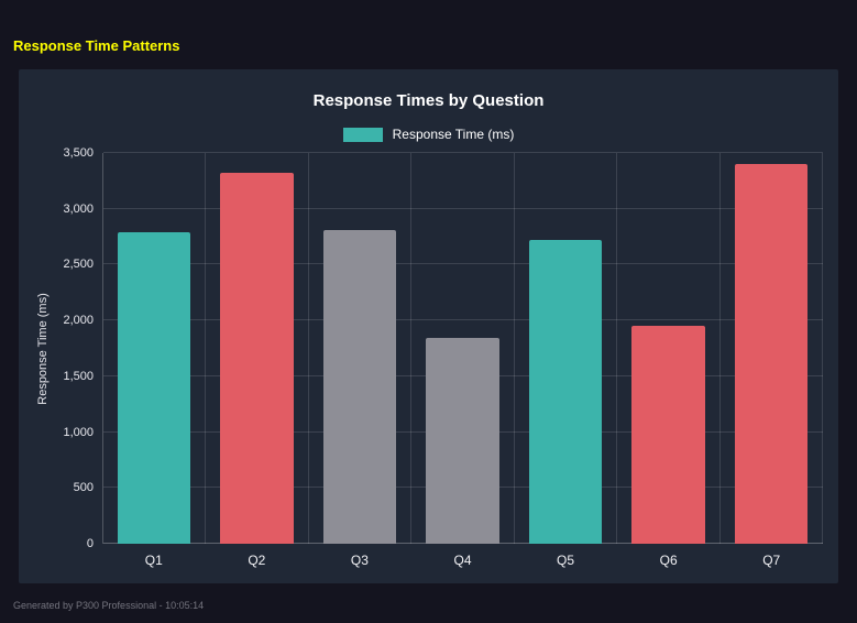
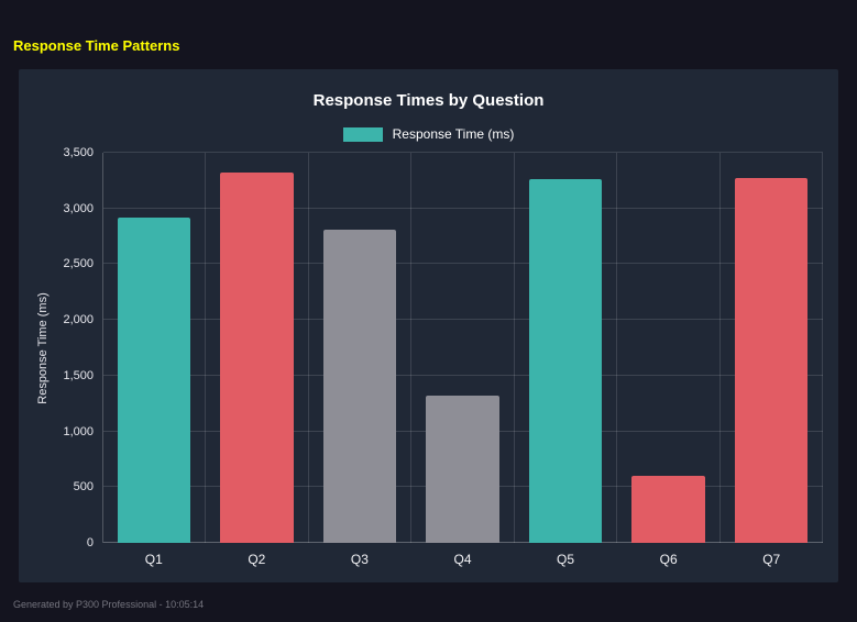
Q1: 2790 -> 2920
Q4: 1840 -> 1320
Q5: 2720 -> 3260
Q6: 1950 -> 600
Q7: 3400 -> 3270
